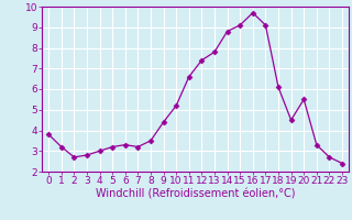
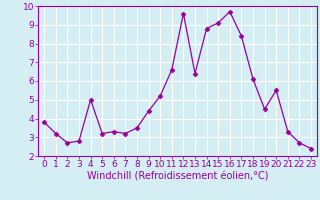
4: 3.0 -> 5.0
12: 7.4 -> 9.6
13: 7.8 -> 6.4
17: 9.1 -> 8.4
